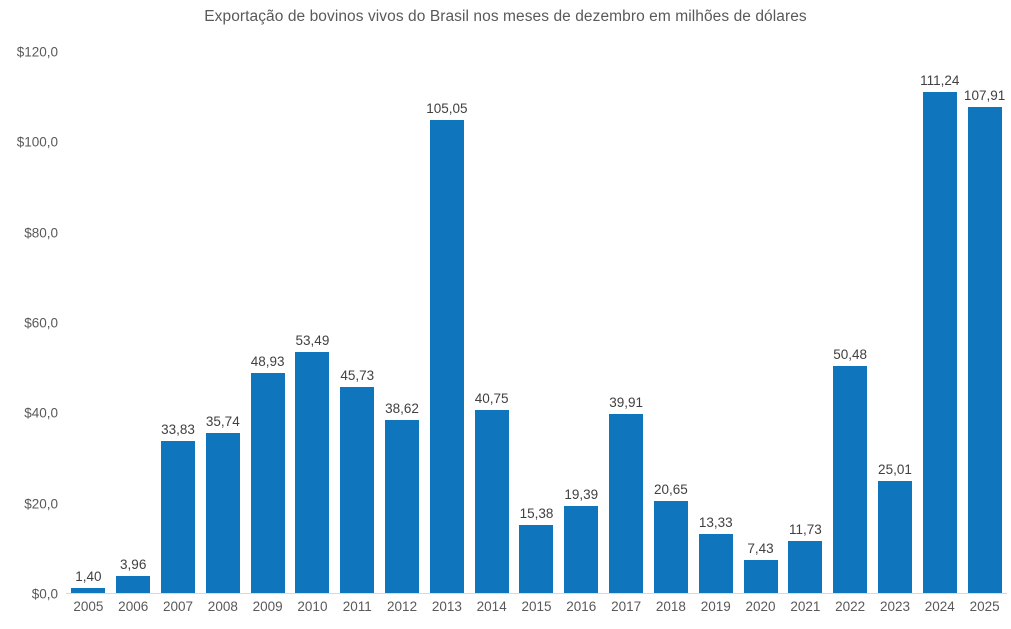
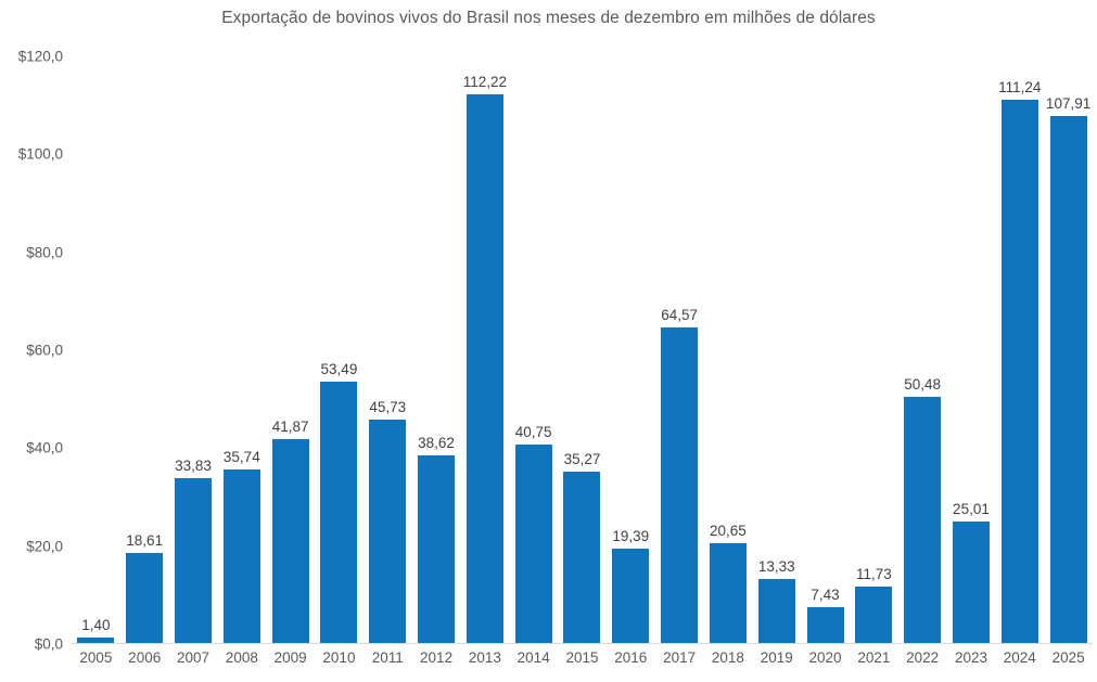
2006: 3,96 -> 18,61
2009: 48,93 -> 41,87
2013: 105,05 -> 112,22
2015: 15,38 -> 35,27
2017: 39,91 -> 64,57
